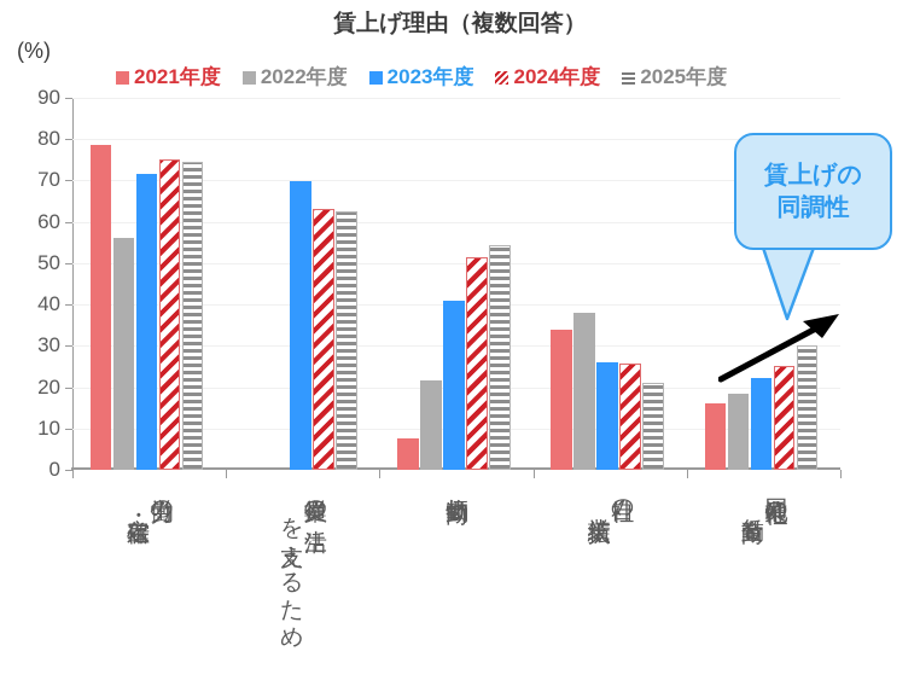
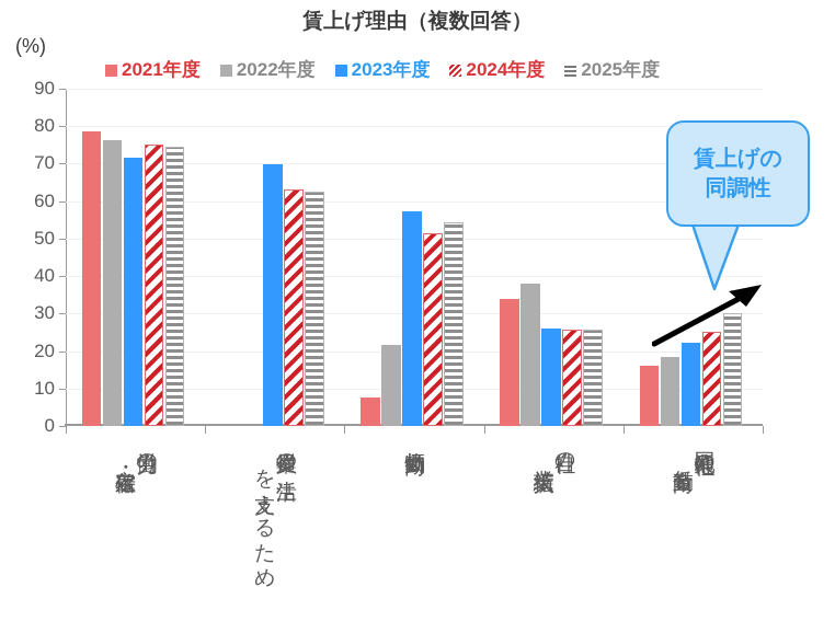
2022年度/労働力の定着・確保: 56 -> 76
2023年度/物価動向: 41 -> 57
2025年度/自社の業績拡大: 21 -> 26
